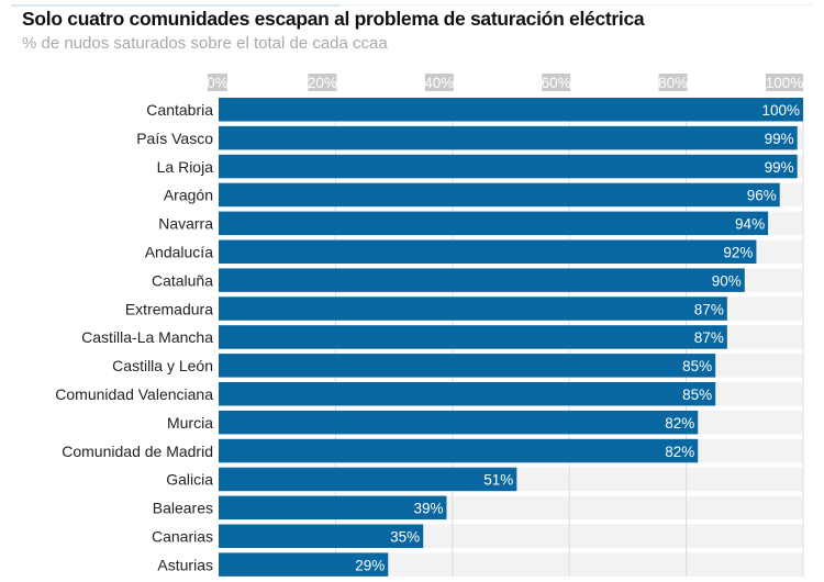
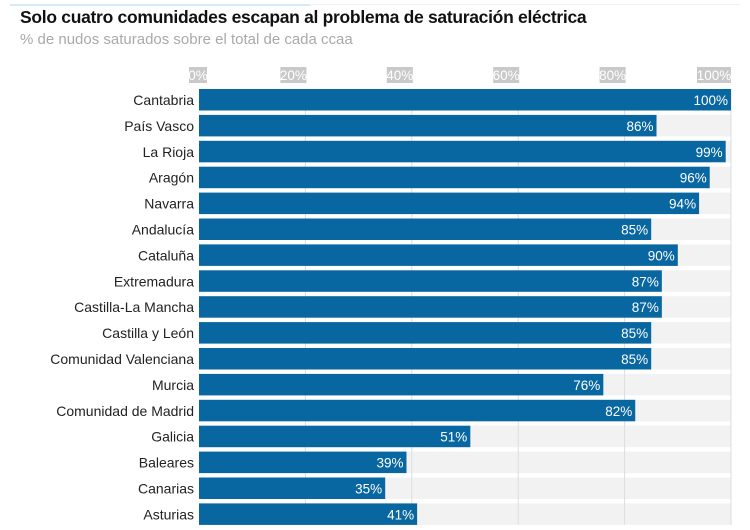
País Vasco: 99% -> 86%
Andalucía: 92% -> 85%
Murcia: 82% -> 76%
Asturias: 29% -> 41%
